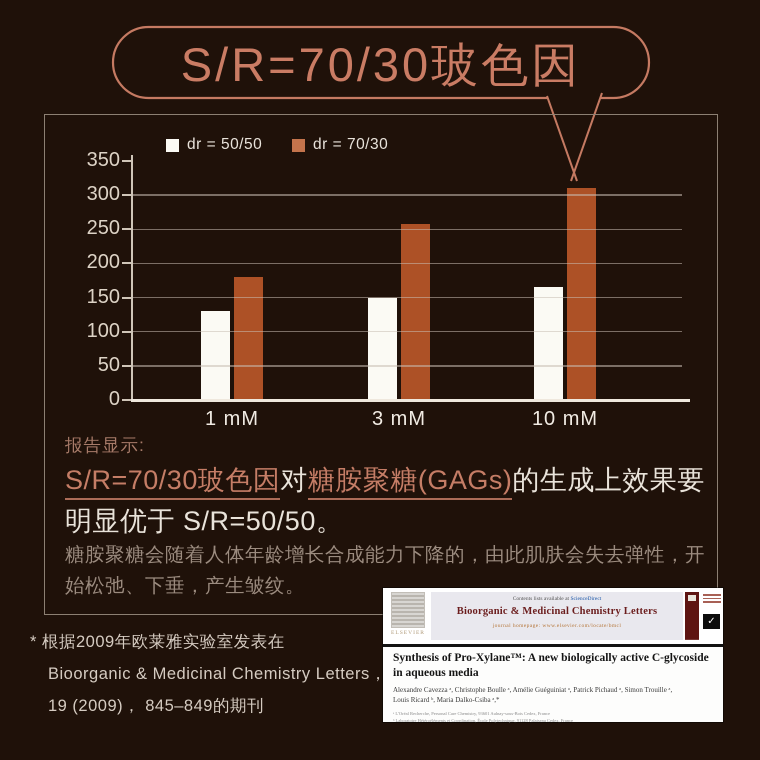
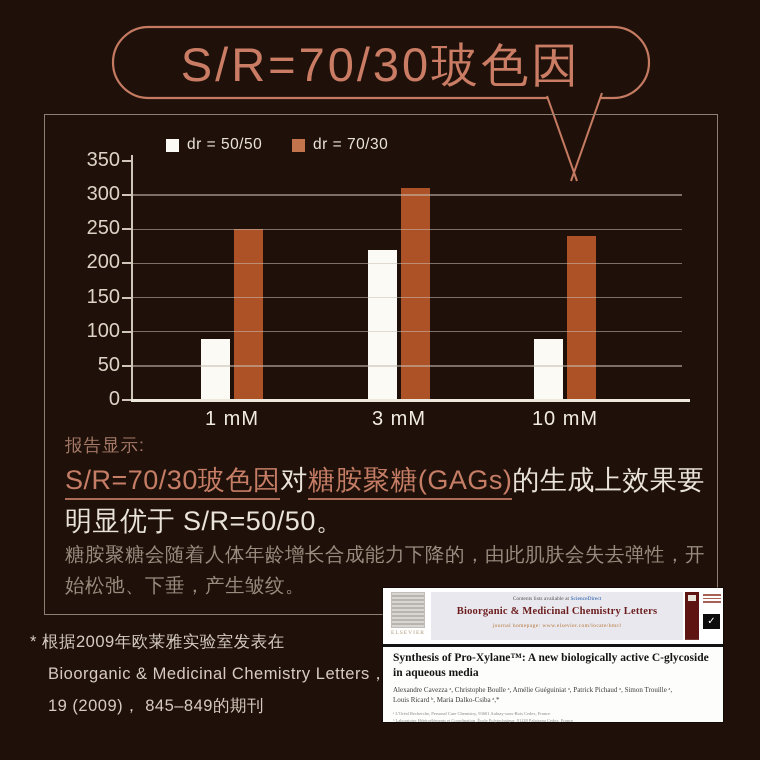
dr = 50/50/1 mM: 130 -> 90
dr = 70/30/1 mM: 180 -> 250
dr = 50/50/3 mM: 150 -> 220
dr = 70/30/3 mM: 260 -> 310
dr = 50/50/10 mM: 160 -> 90
dr = 70/30/10 mM: 310 -> 240
